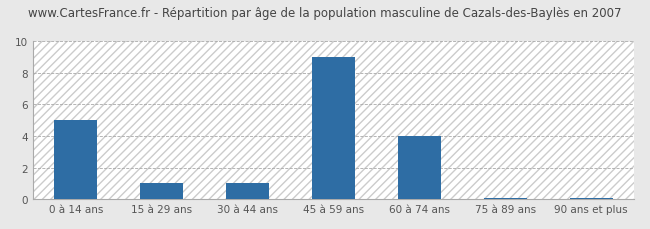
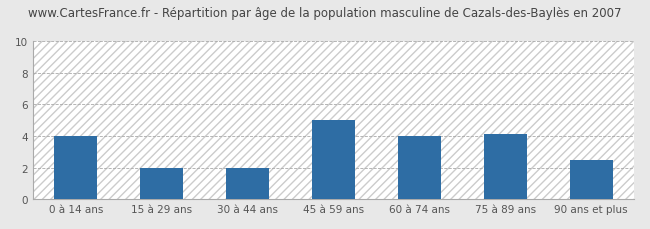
0 à 14 ans: 5.0 -> 4.0
15 à 29 ans: 1.0 -> 2.0
30 à 44 ans: 1.0 -> 2.0
45 à 59 ans: 9.0 -> 5.0
75 à 89 ans: 0.1 -> 4.1
90 ans et plus: 0.1 -> 2.5
